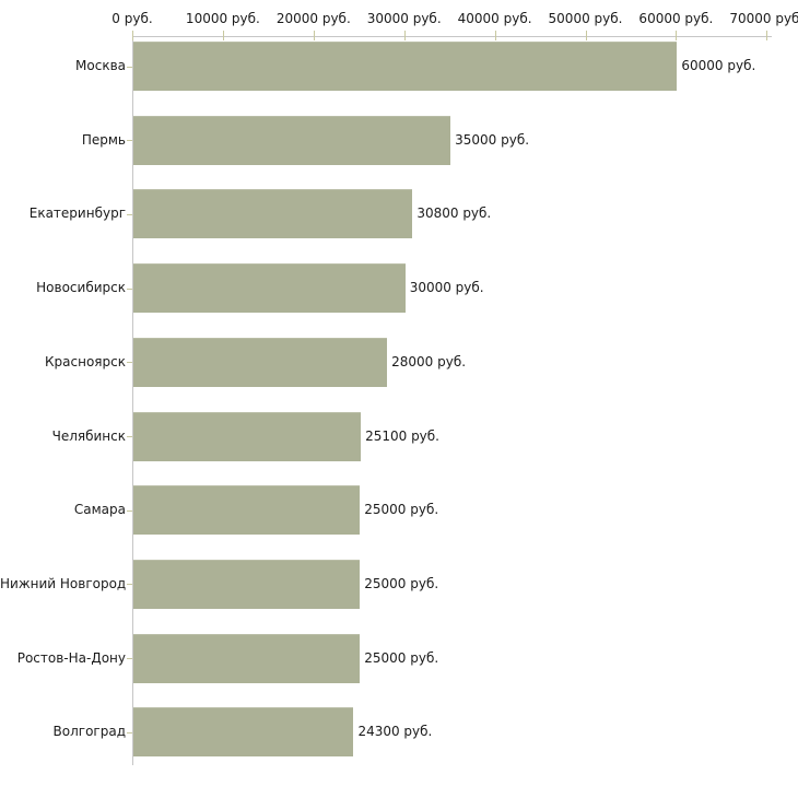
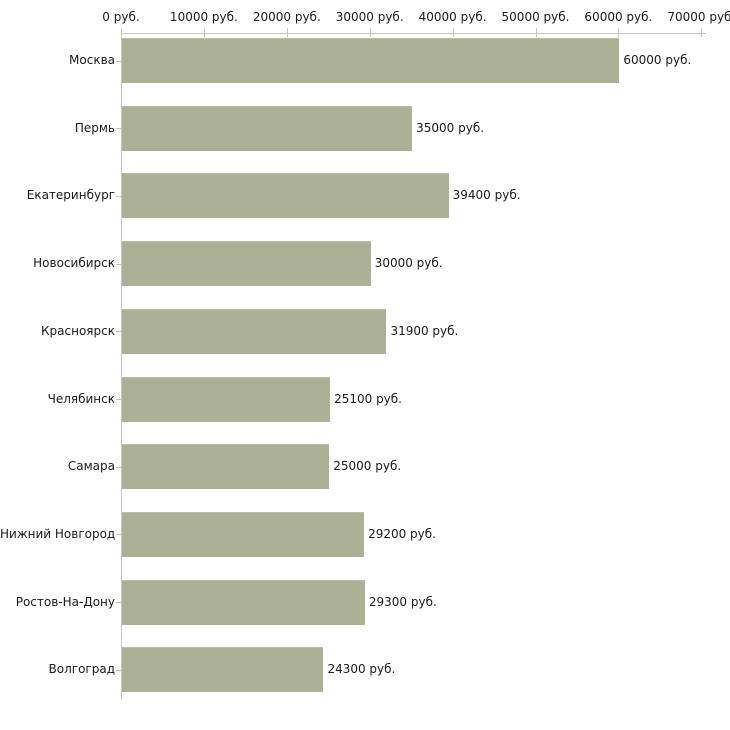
Екатеринбург: 30800 -> 39400
Красноярск: 28000 -> 31900
Нижний Новгород: 25000 -> 29200
Ростов-На-Дону: 25000 -> 29300
